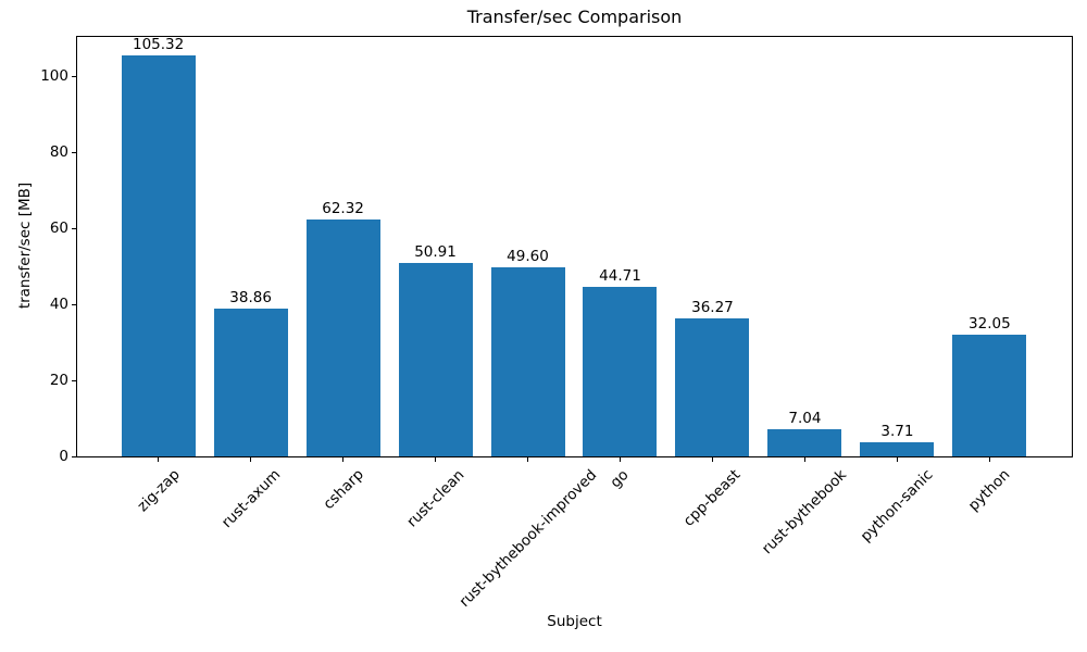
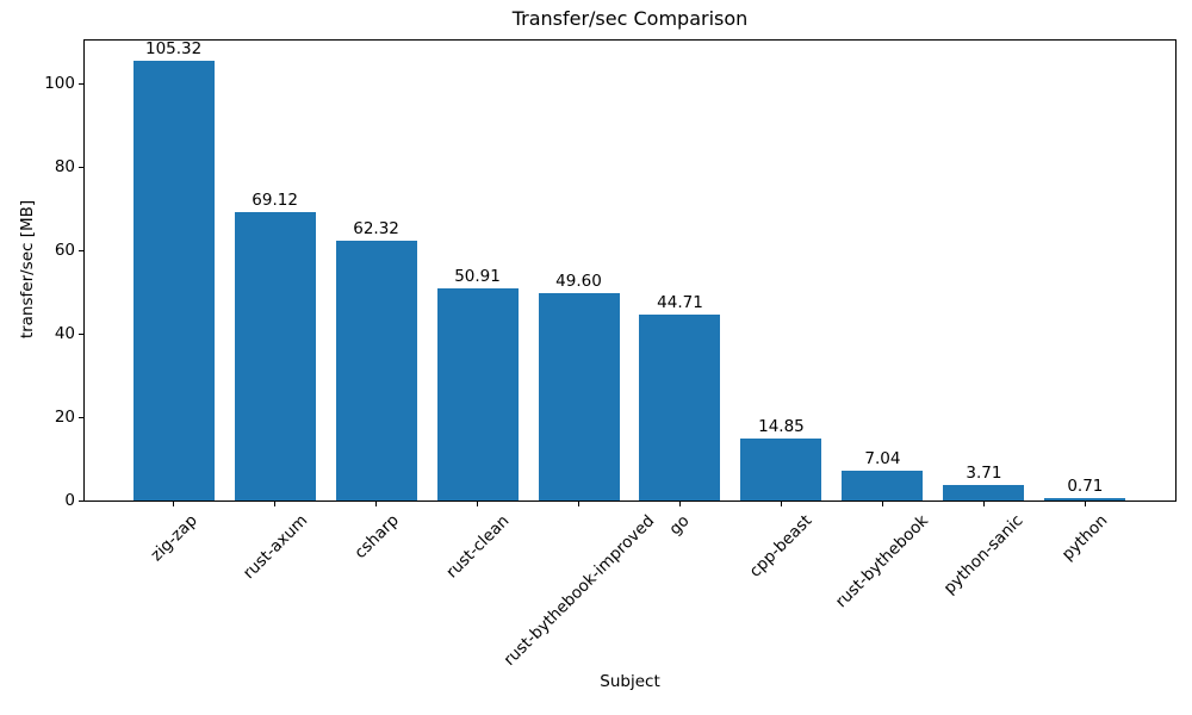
rust-axum: 38.86 -> 69.12
cpp-beast: 36.27 -> 14.85
python: 32.05 -> 0.71
